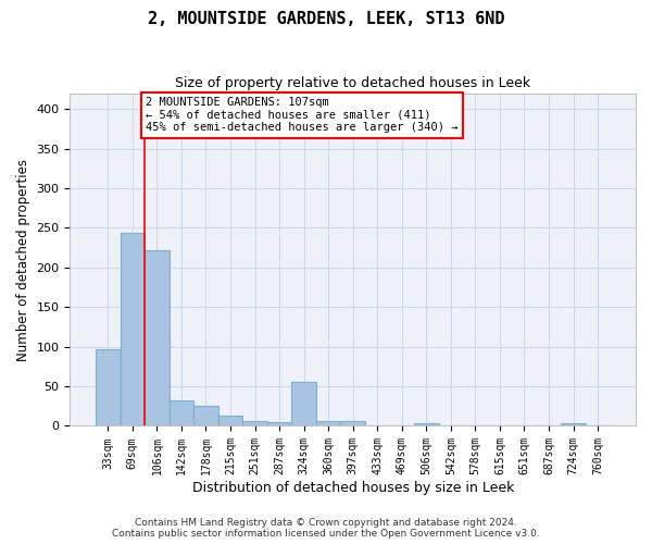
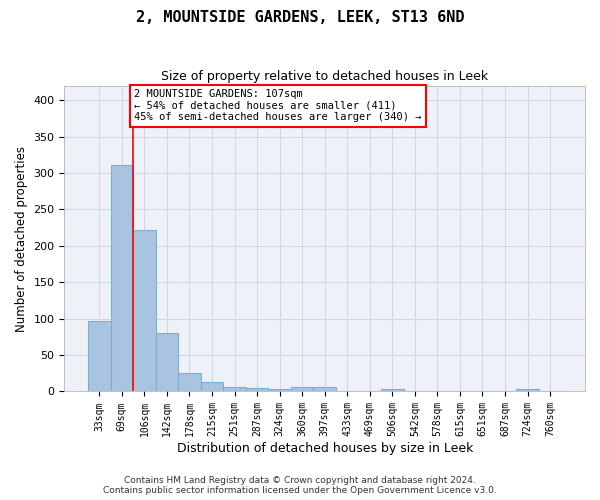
69sqm: 244 -> 311
142sqm: 32 -> 80
324sqm: 56 -> 4
